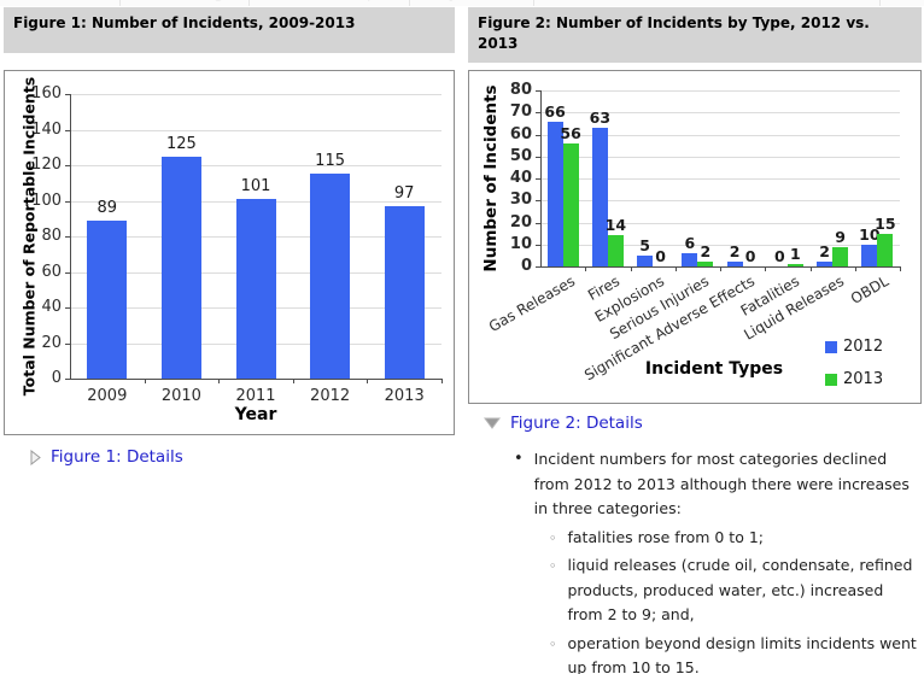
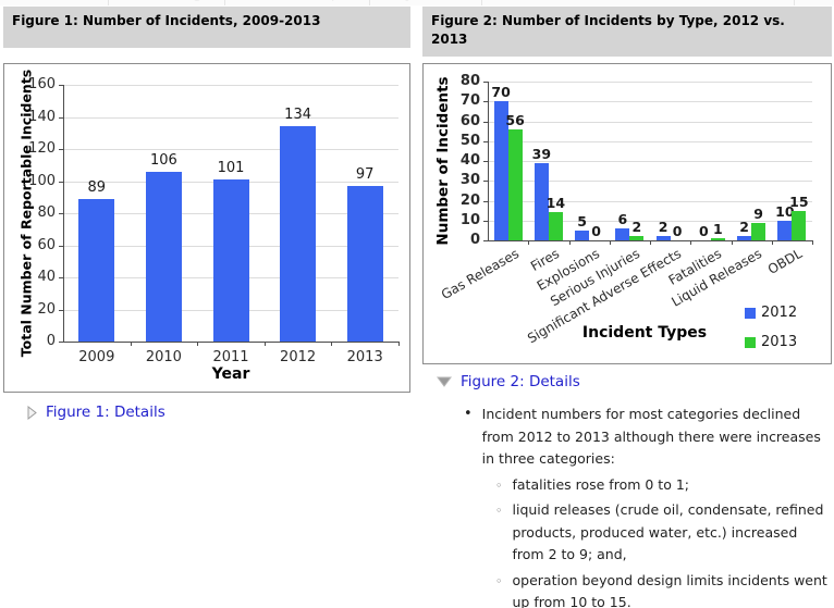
Figure 1: Number of Incidents, 2009-2013/2010: 125 -> 106
Figure 1: Number of Incidents, 2009-2013/2012: 115 -> 134
Figure 2: Number of Incidents by Type, 2012 vs. 2013/2012/Gas Releases: 66 -> 70
Figure 2: Number of Incidents by Type, 2012 vs. 2013/2012/Fires: 63 -> 39
